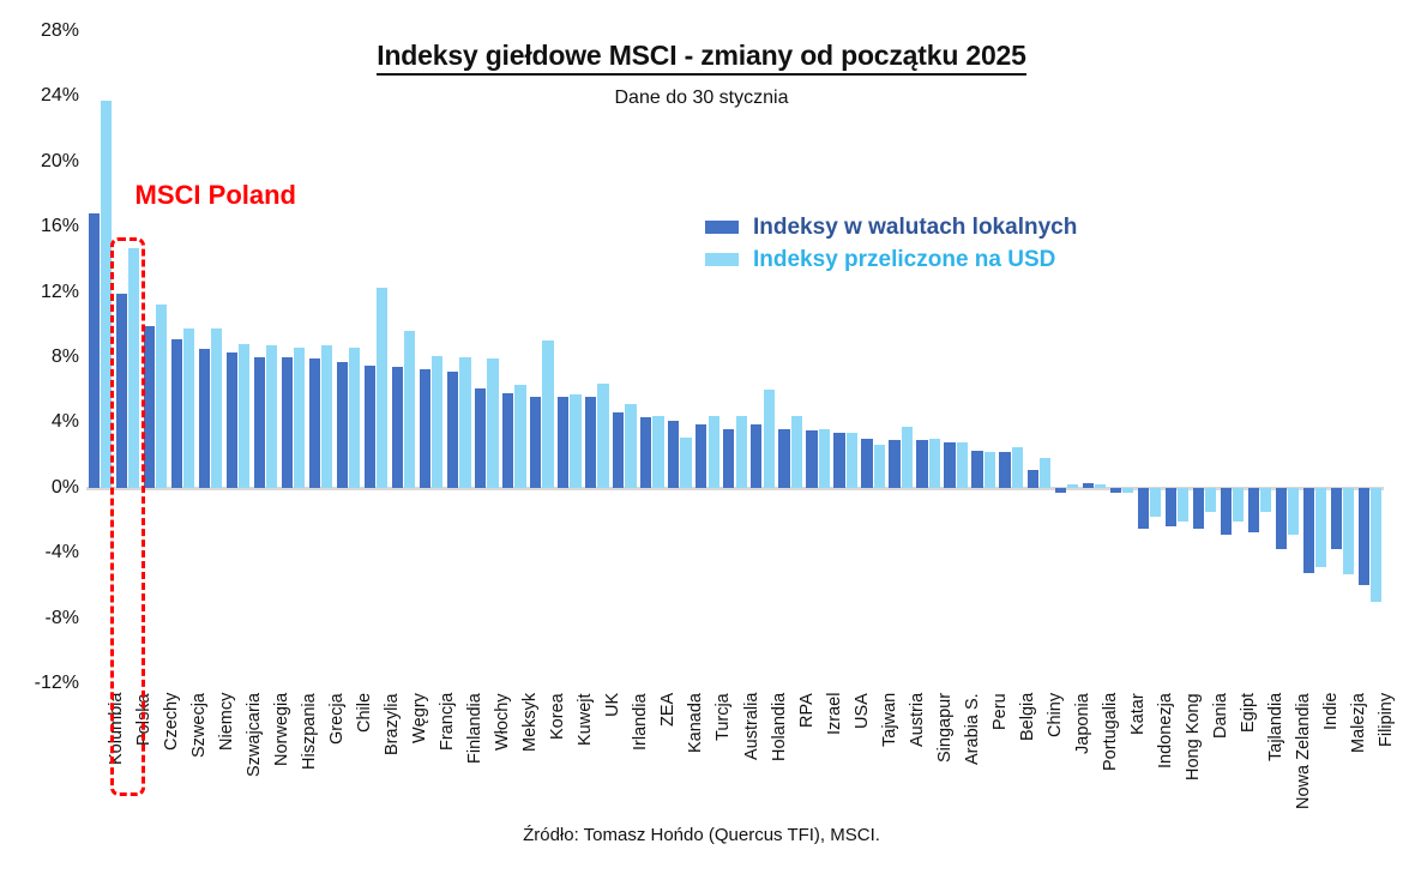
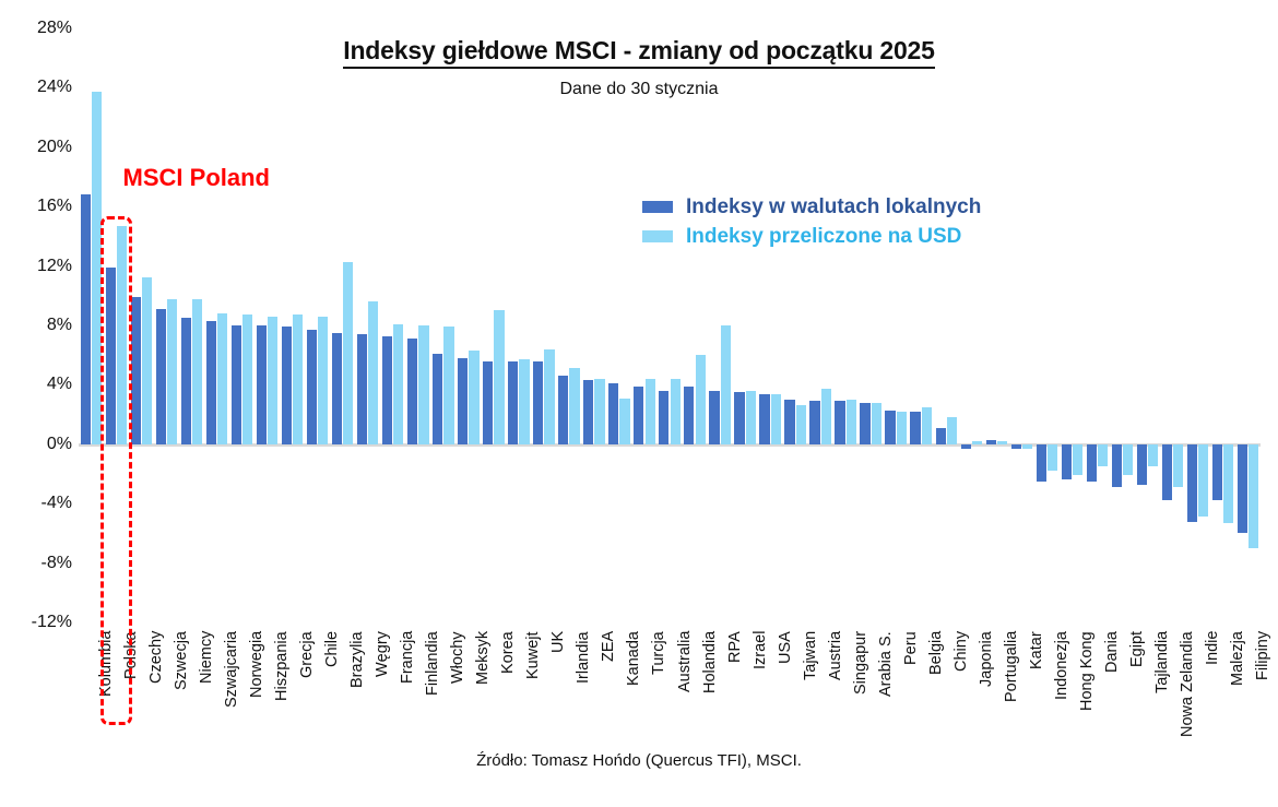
Indeksy przeliczone na USD/RPA: 4.4% -> 8.0%
